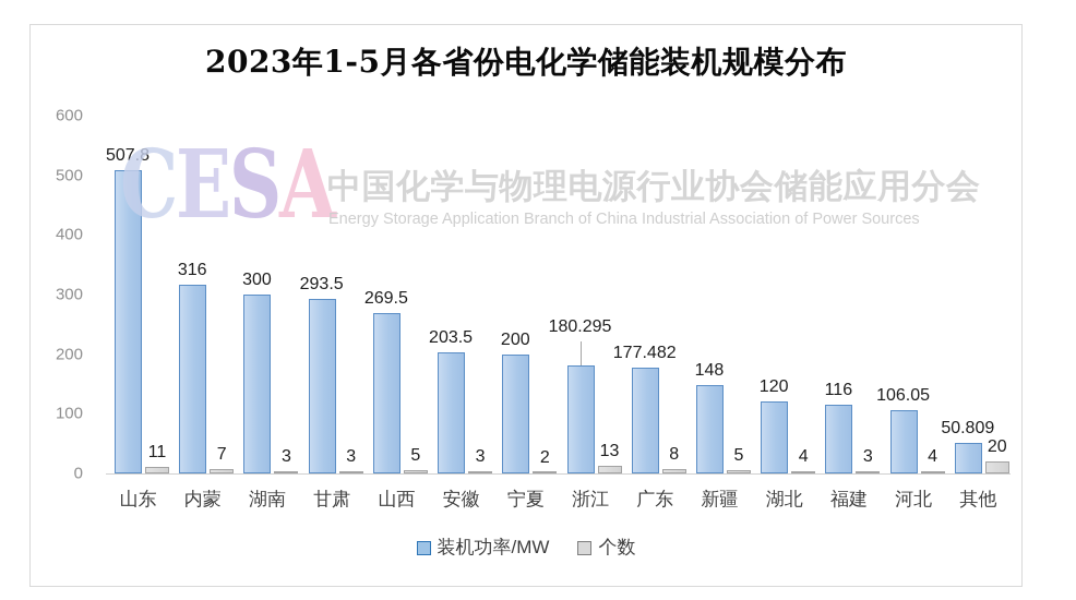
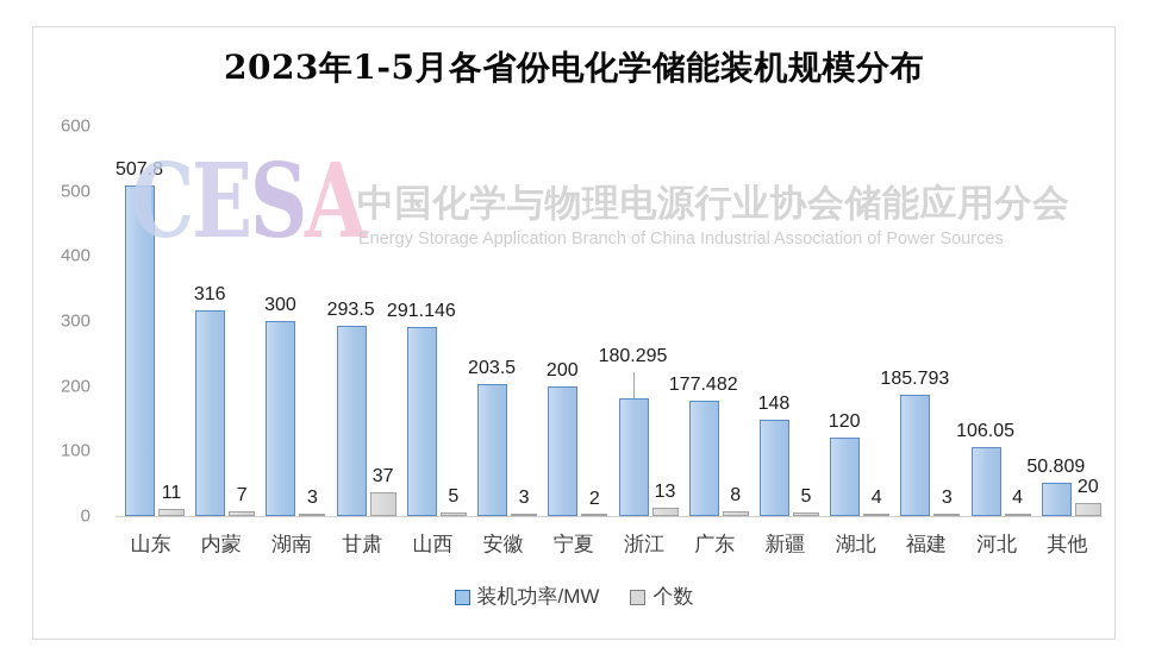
个数/甘肃: 3 -> 37
装机功率/MW/山西: 269.5 -> 291.146
装机功率/MW/福建: 116 -> 185.793
